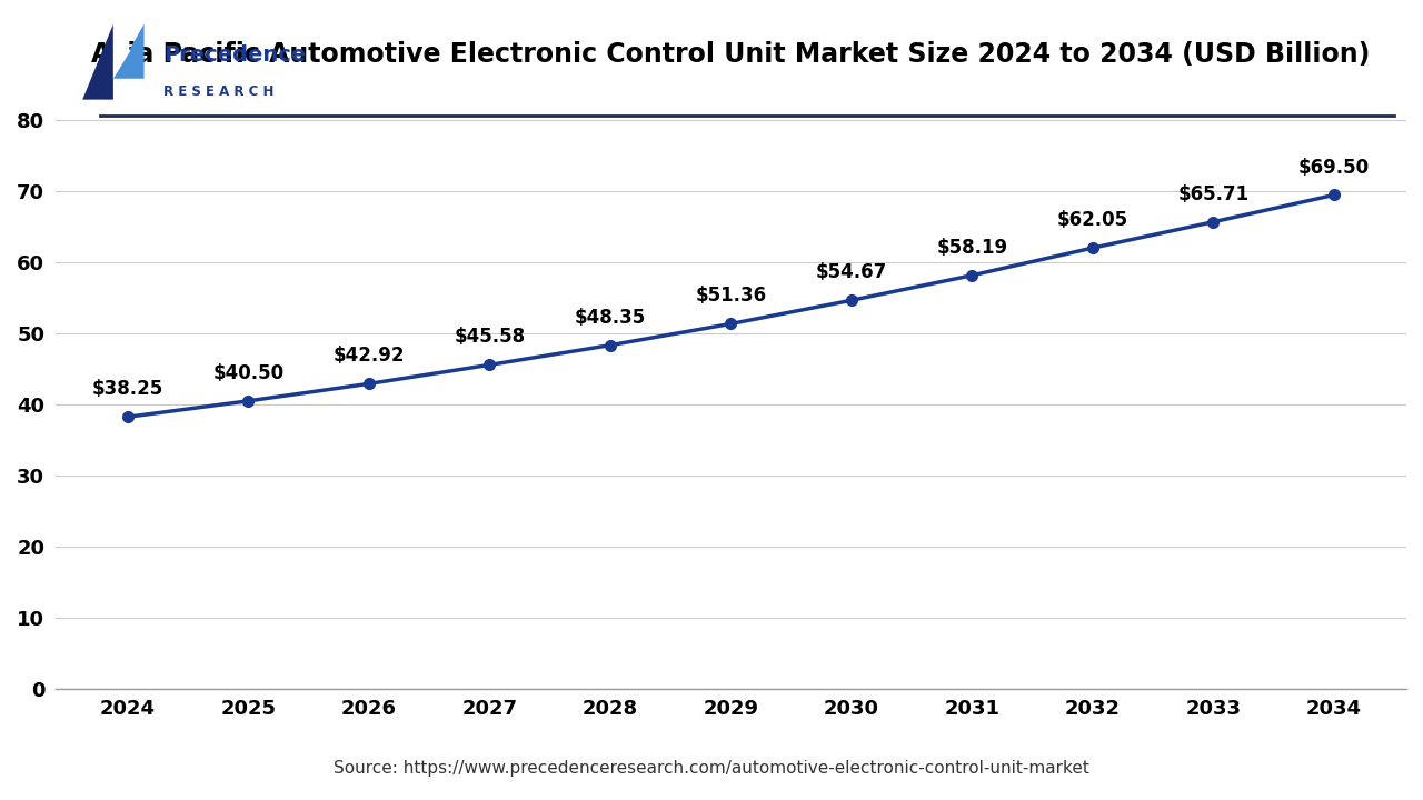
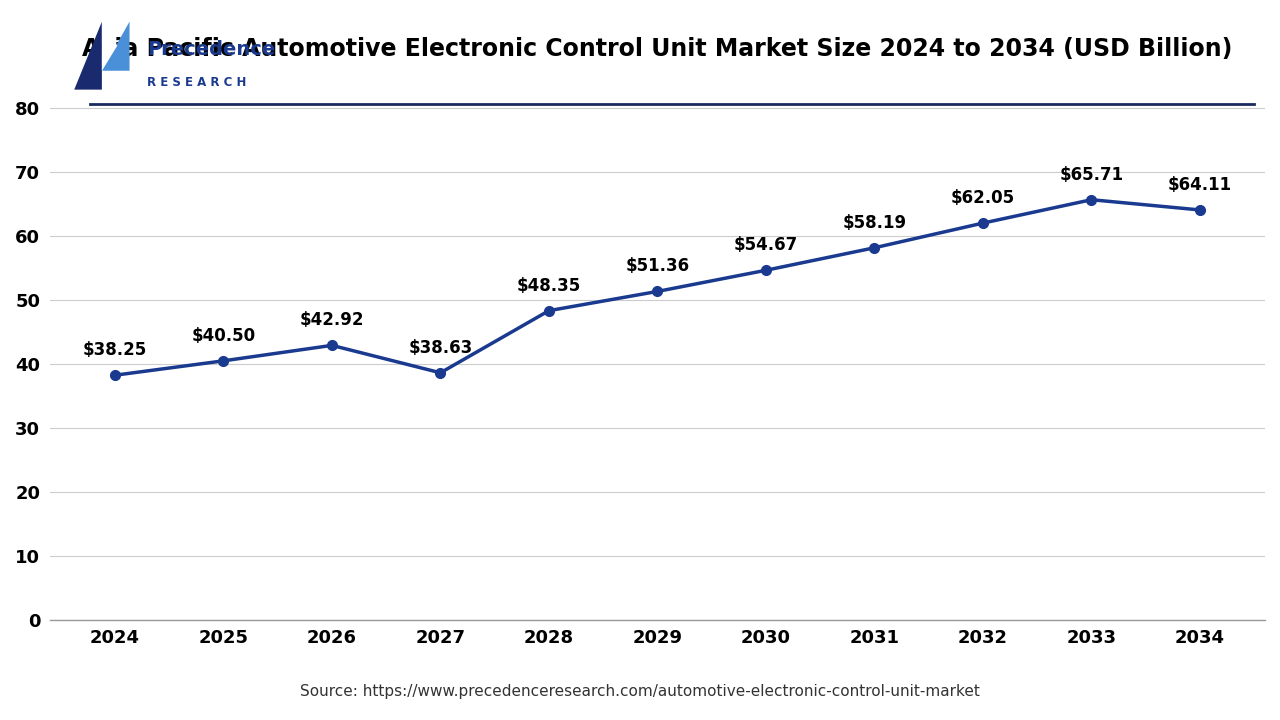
2027: $45.58 -> $38.63
2034: $69.50 -> $64.11
